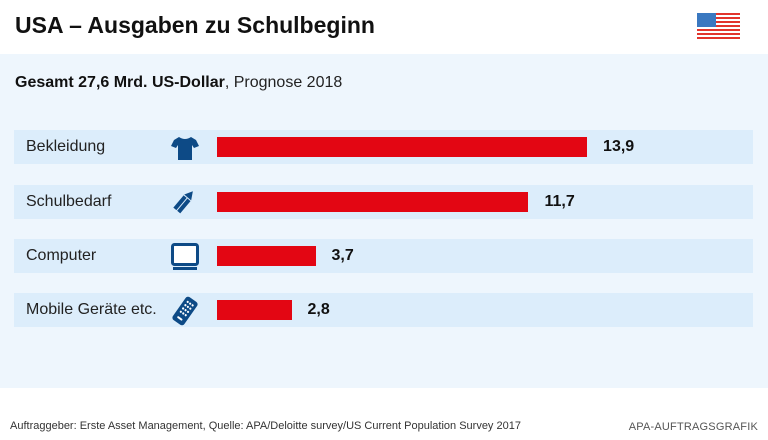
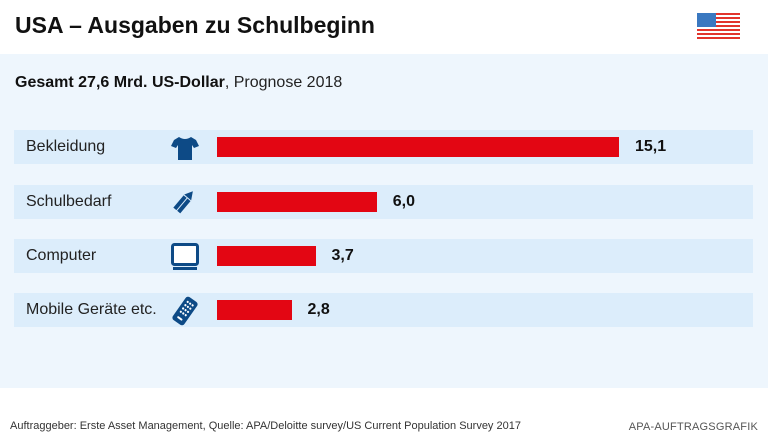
Bekleidung: 13,9 -> 15,1
Schulbedarf: 11,7 -> 6,0
